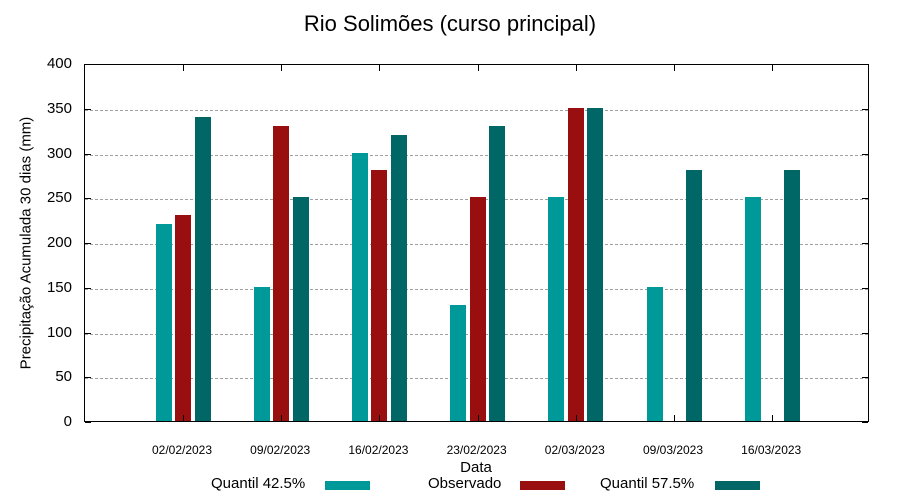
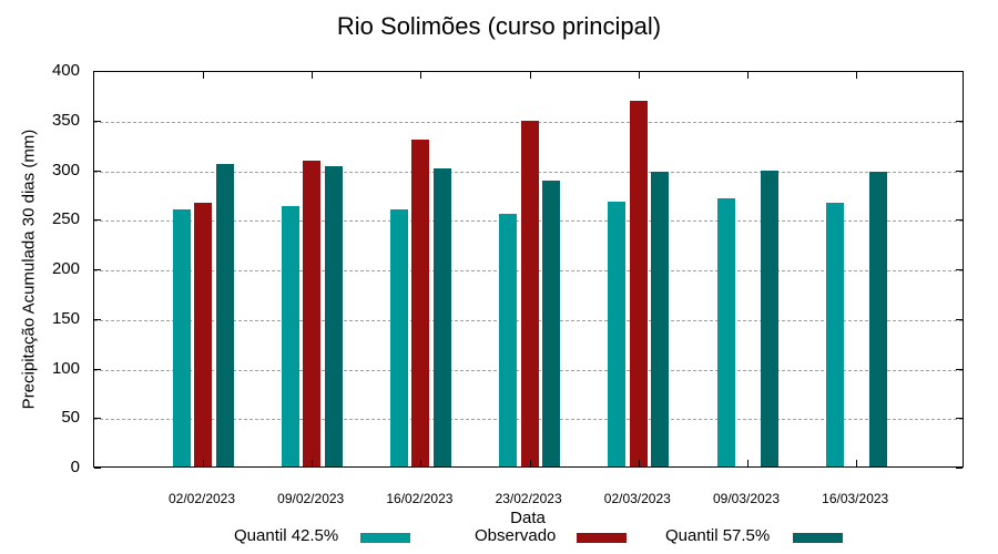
Quantil 42.5%/02/02/2023: 220 -> 260
Observado/02/02/2023: 230 -> 270
Quantil 57.5%/02/02/2023: 340 -> 300
Quantil 42.5%/09/02/2023: 150 -> 260
Observado/09/02/2023: 330 -> 310
Quantil 57.5%/09/02/2023: 250 -> 300
Quantil 42.5%/16/02/2023: 300 -> 260
Observado/16/02/2023: 280 -> 330
Quantil 57.5%/16/02/2023: 320 -> 300
Quantil 42.5%/23/02/2023: 130 -> 260
Observado/23/02/2023: 250 -> 350
Quantil 57.5%/23/02/2023: 330 -> 290
Quantil 42.5%/02/03/2023: 250 -> 270
Observado/02/03/2023: 350 -> 370
Quantil 57.5%/02/03/2023: 350 -> 300
Quantil 42.5%/09/03/2023: 150 -> 270
Quantil 57.5%/09/03/2023: 280 -> 300
Quantil 42.5%/16/03/2023: 250 -> 270
Quantil 57.5%/16/03/2023: 280 -> 300
